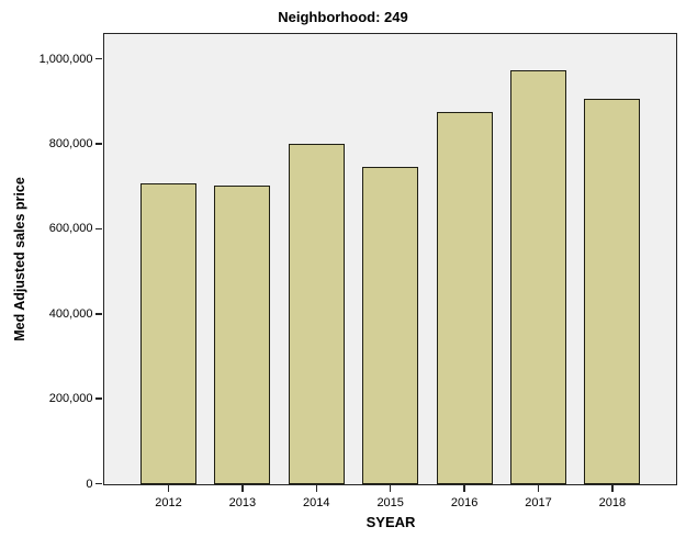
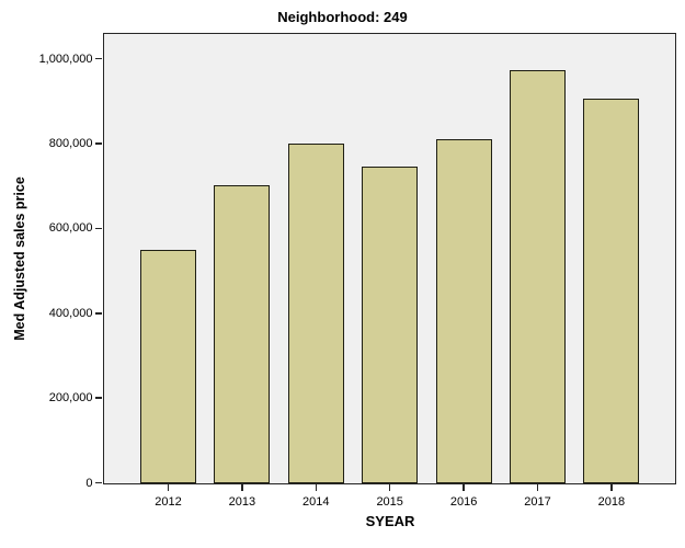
2012: 710000 -> 550000
2016: 870000 -> 810000
